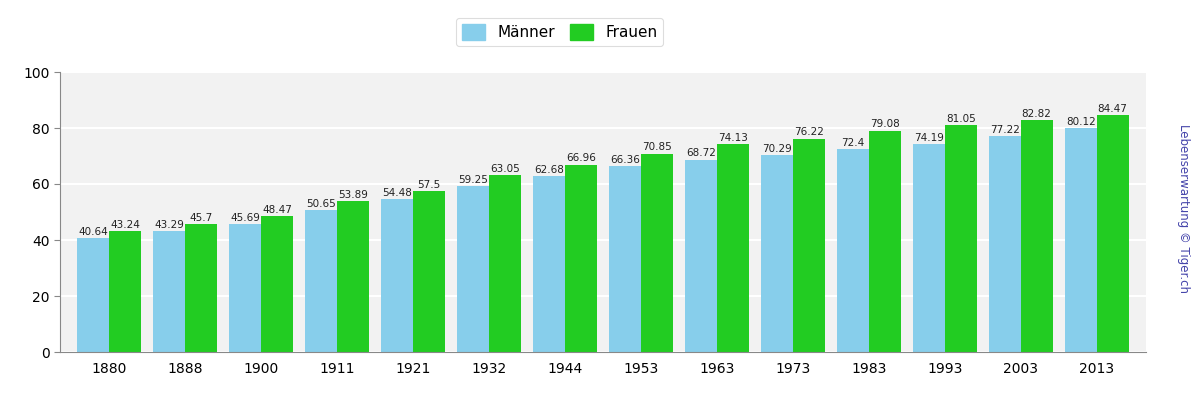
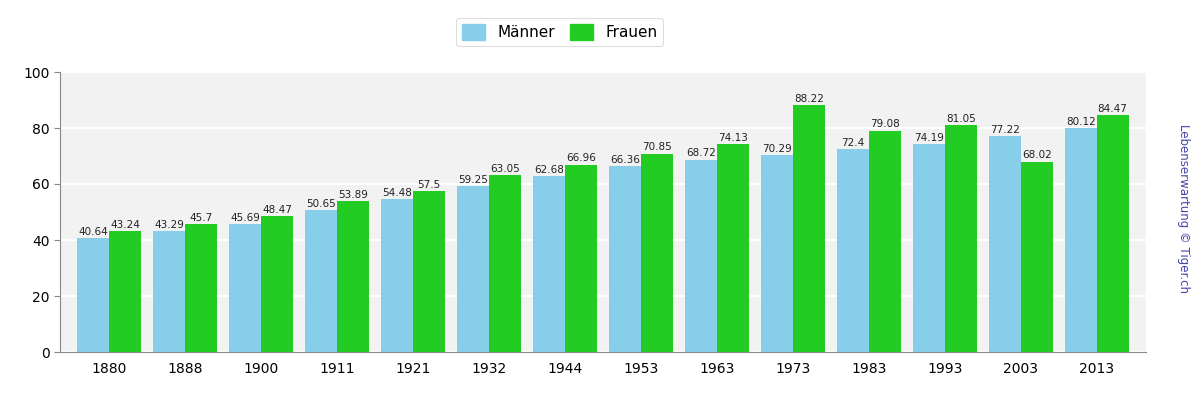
Frauen/1973: 76.22 -> 88.22
Frauen/2003: 82.82 -> 68.02
